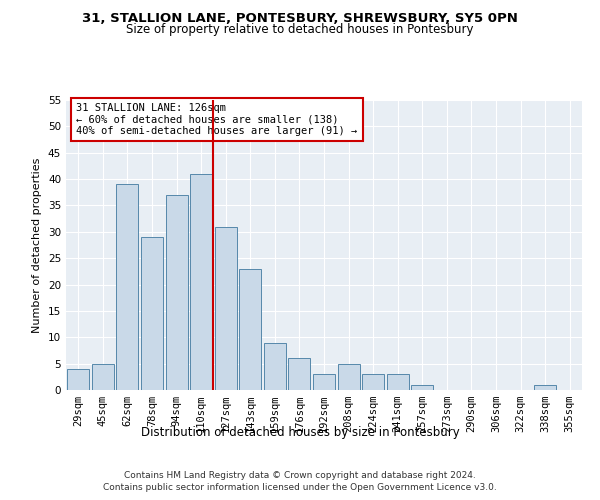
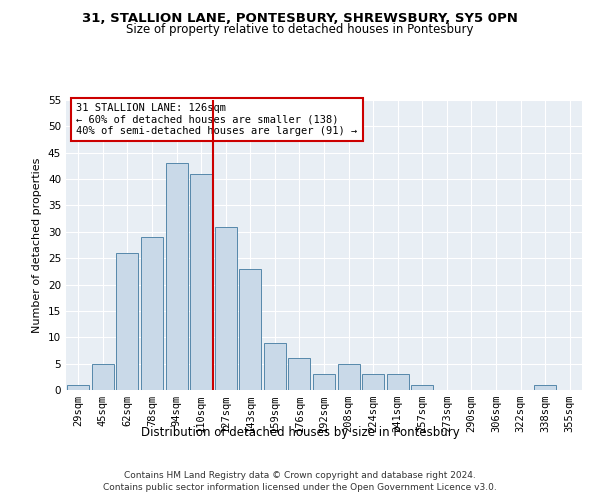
29sqm: 4 -> 1
62sqm: 39 -> 26
94sqm: 37 -> 43
